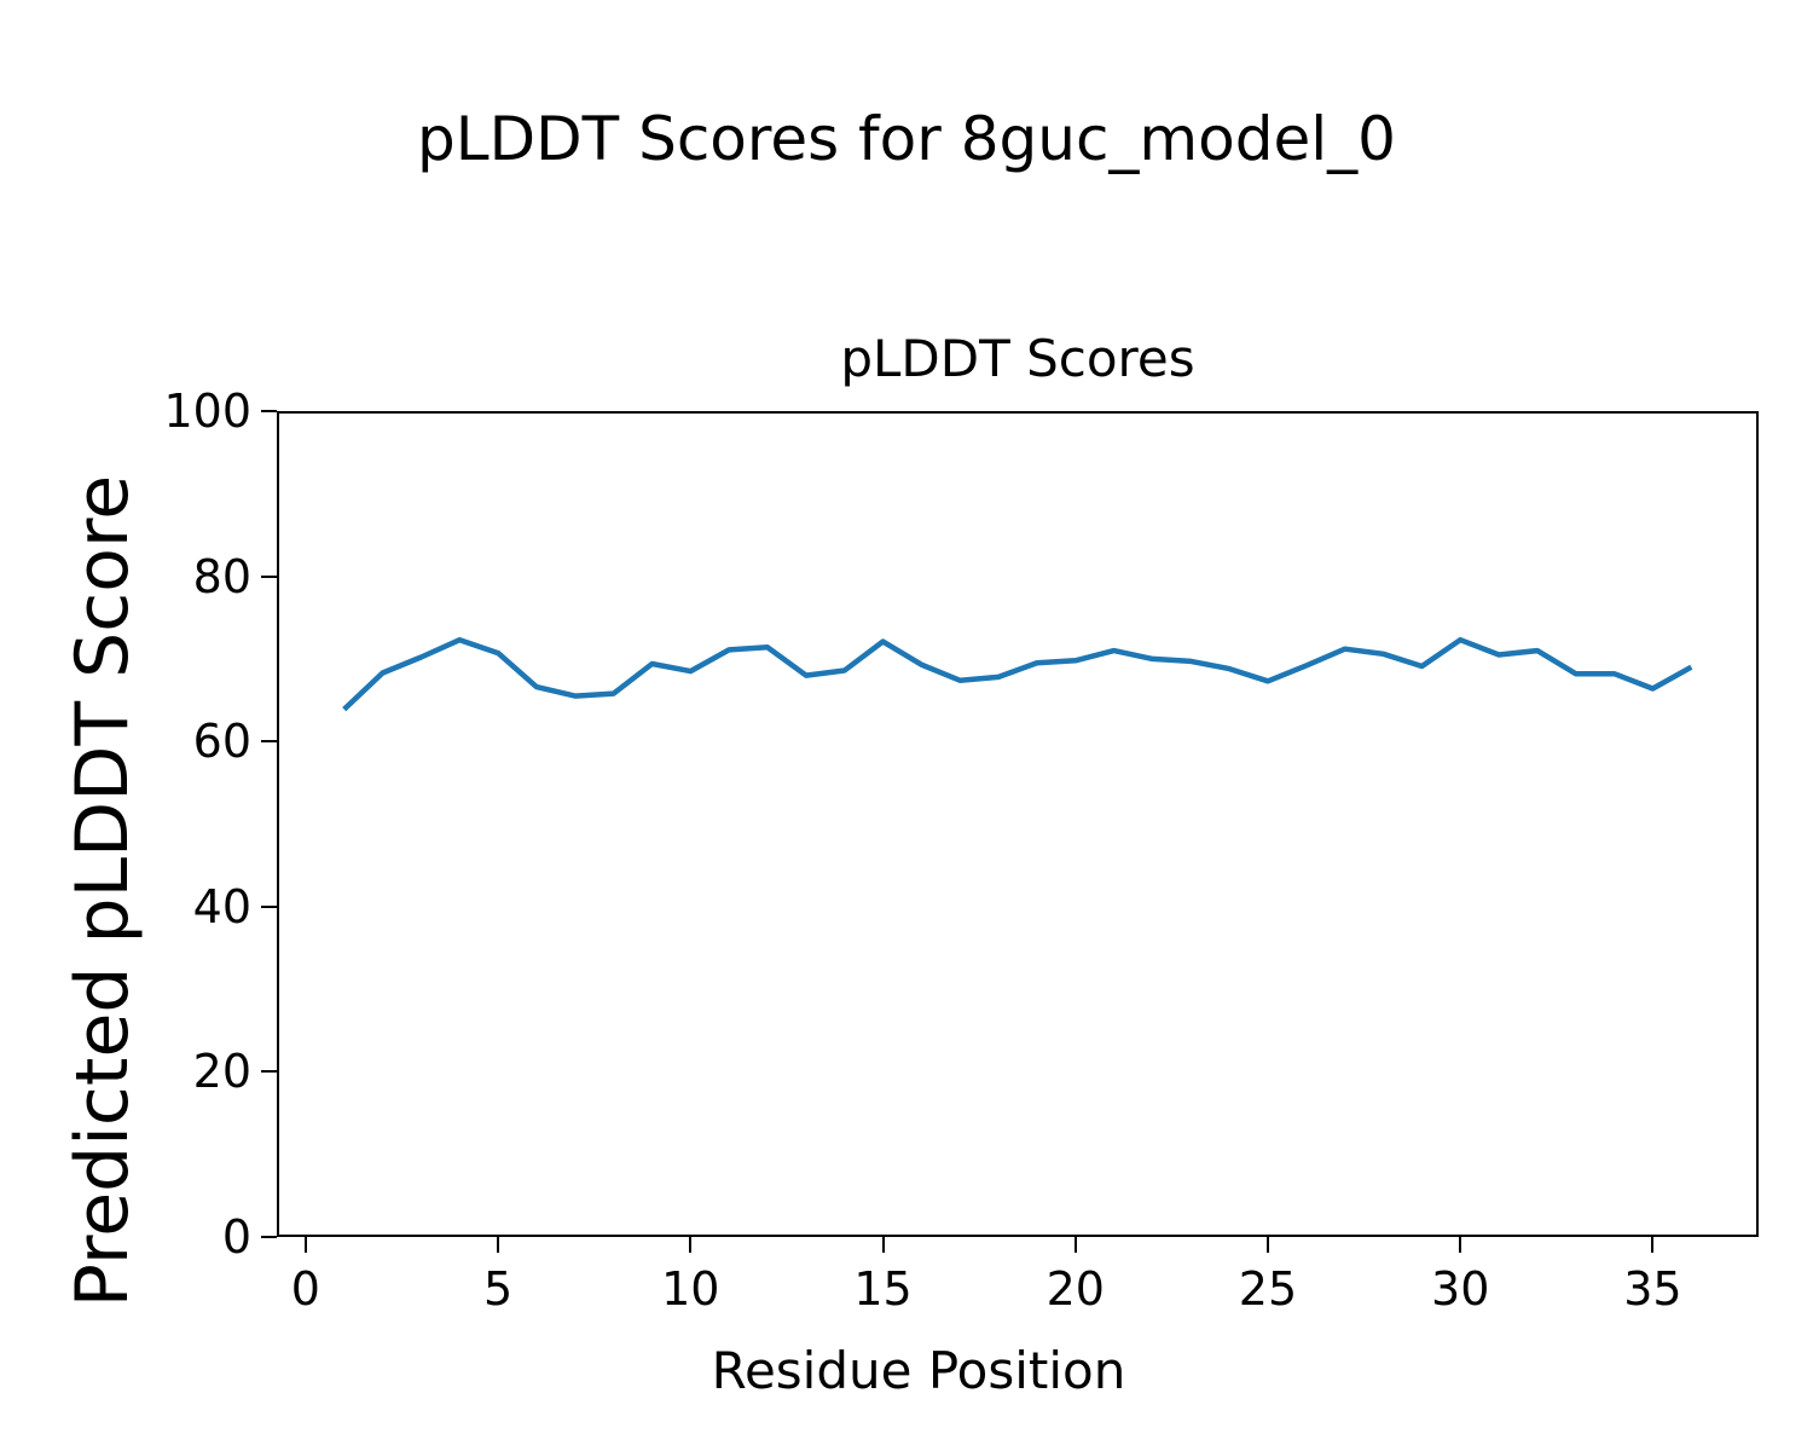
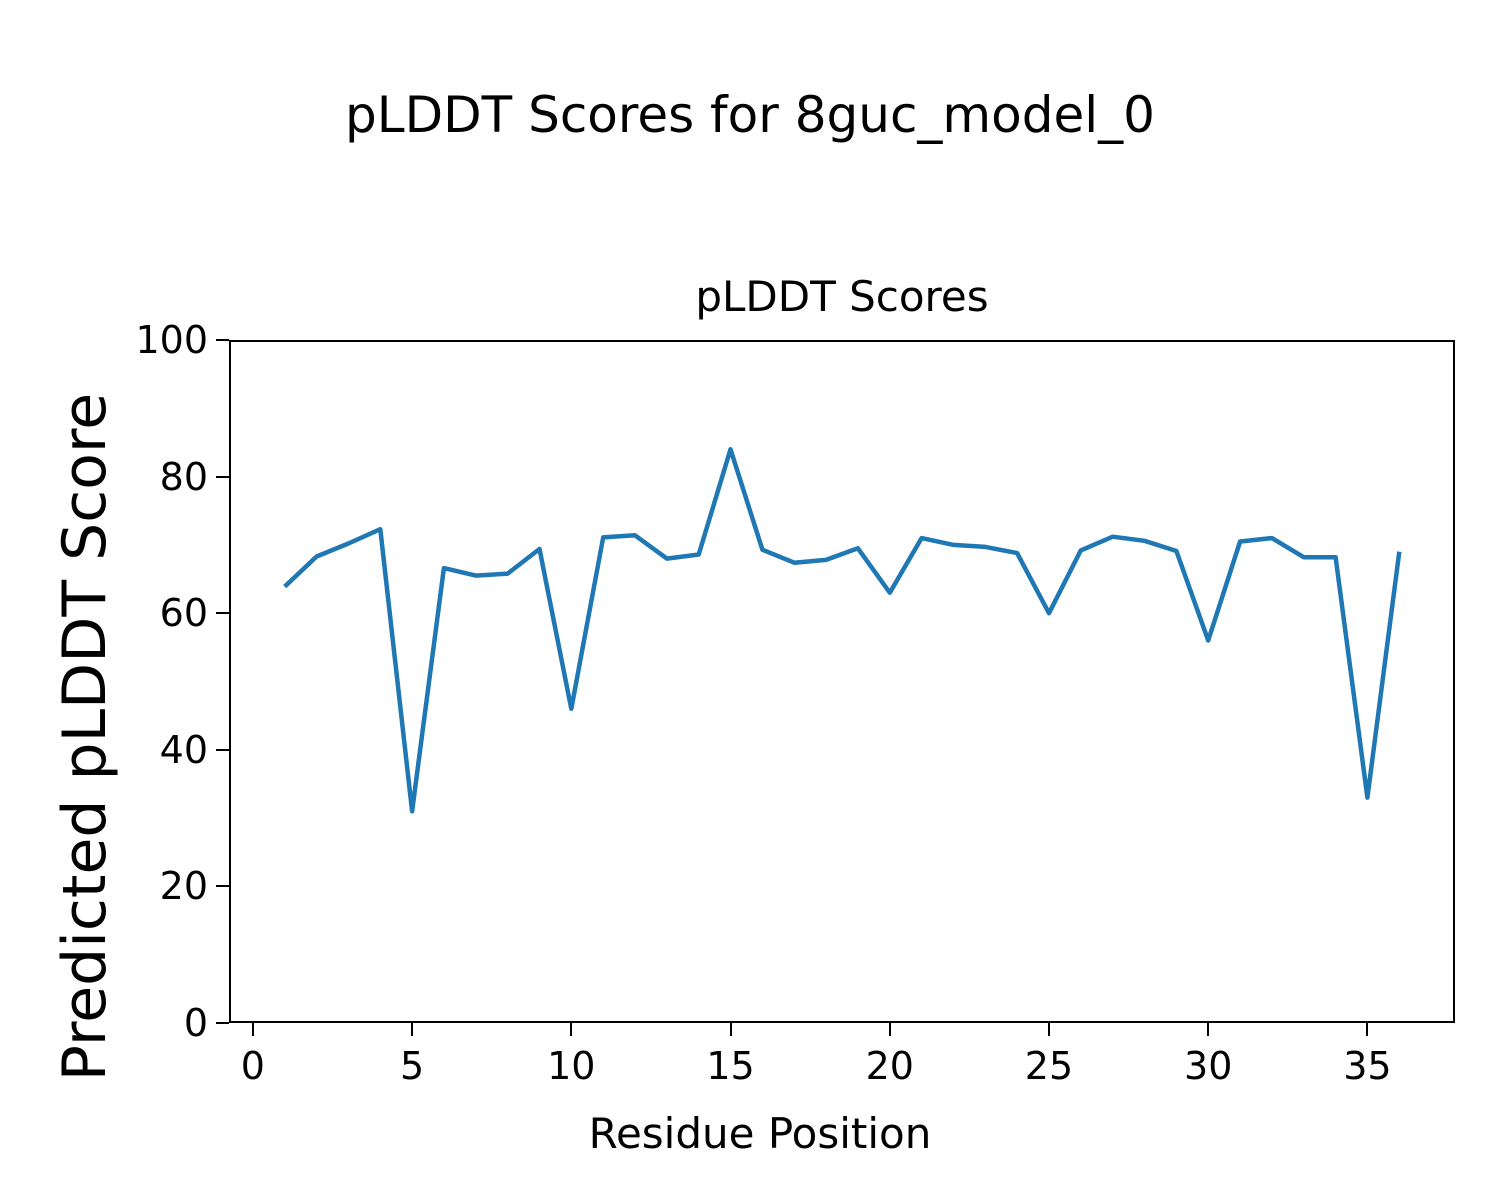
5: 71 -> 31
10: 68 -> 46
15: 72 -> 84
20: 70 -> 63
25: 67 -> 60
30: 72 -> 56
35: 66 -> 33
